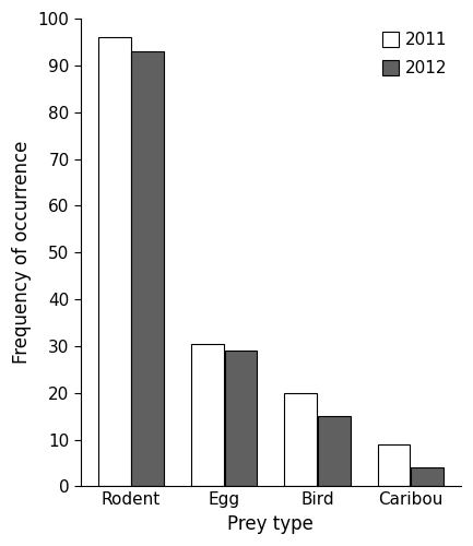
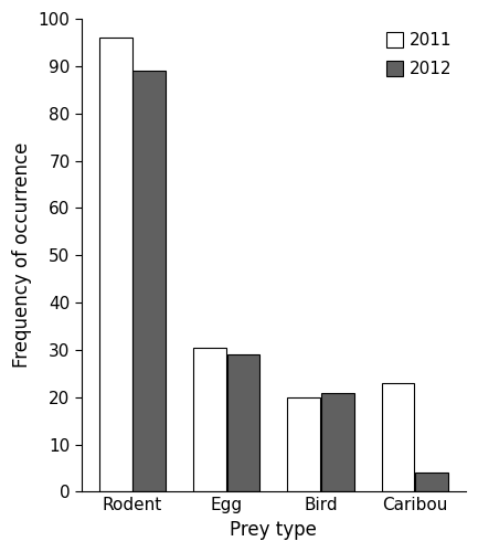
2012/Rodent: 93 -> 89
2012/Bird: 15 -> 21
2011/Caribou: 9.0 -> 23.0
